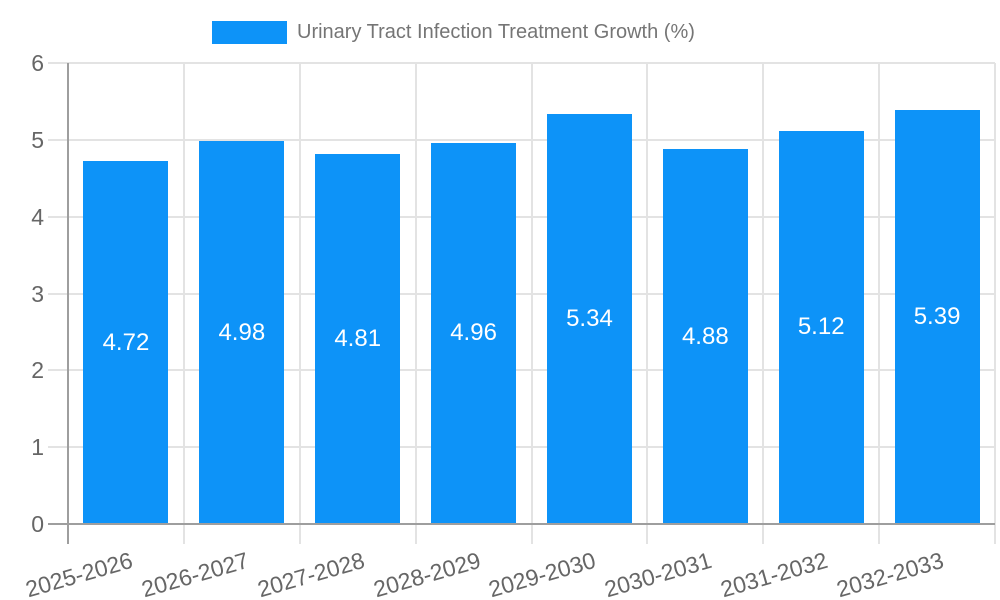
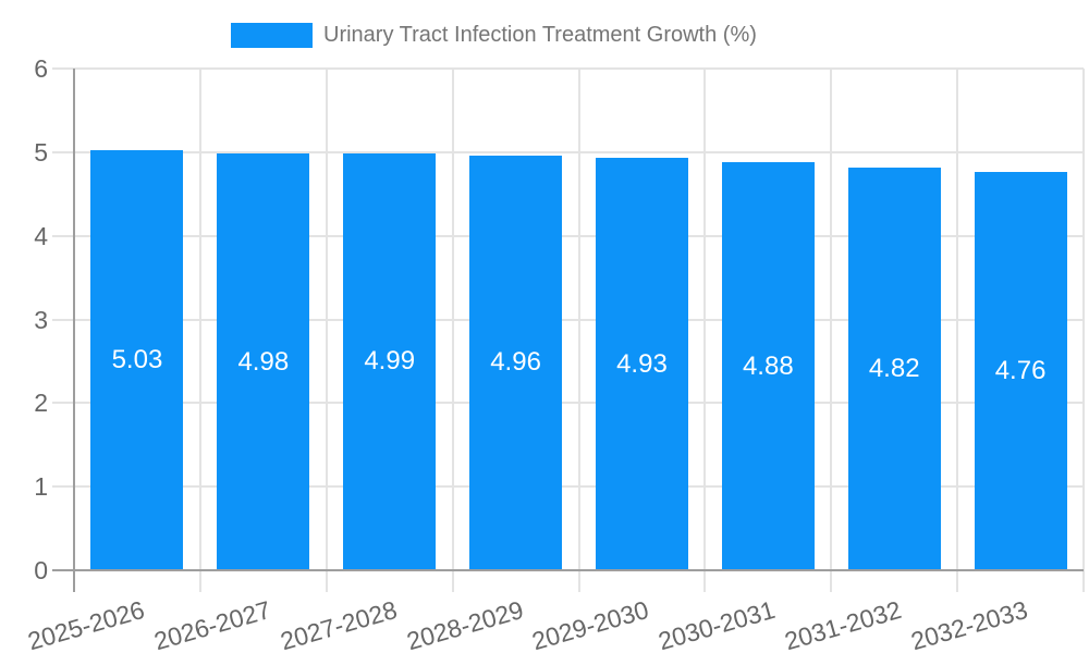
2025-2026: 4.72 -> 5.03
2027-2028: 4.81 -> 4.99
2029-2030: 5.34 -> 4.93
2031-2032: 5.12 -> 4.82
2032-2033: 5.39 -> 4.76
